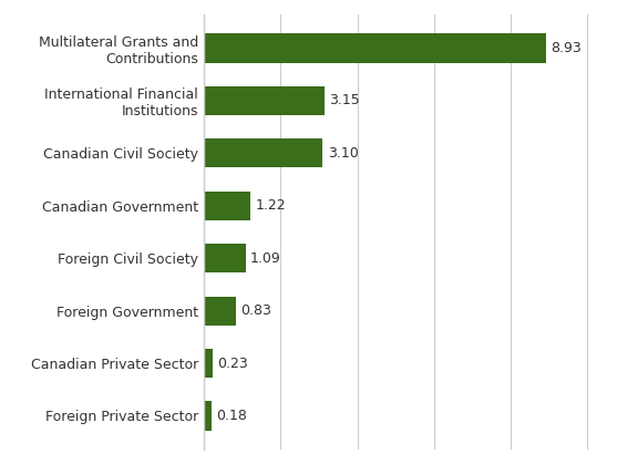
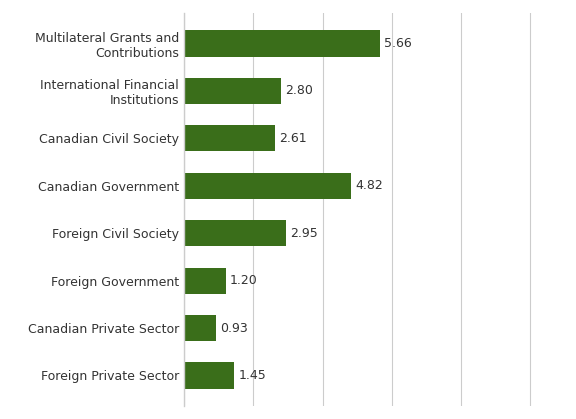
Multilateral Grants and Contributions: 8.93 -> 5.66
International Financial Institutions: 3.15 -> 2.80
Canadian Civil Society: 3.10 -> 2.61
Canadian Government: 1.22 -> 4.82
Foreign Civil Society: 1.09 -> 2.95
Foreign Government: 0.83 -> 1.20
Canadian Private Sector: 0.23 -> 0.93
Foreign Private Sector: 0.18 -> 1.45
